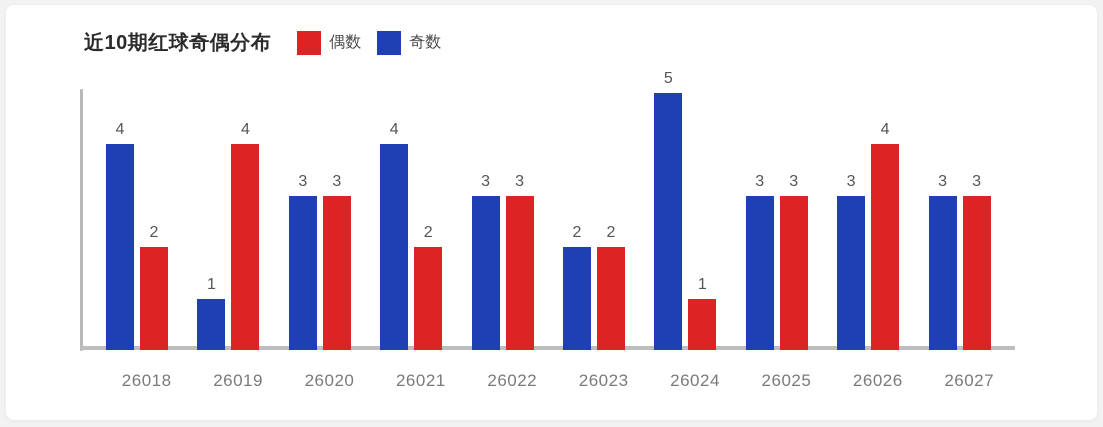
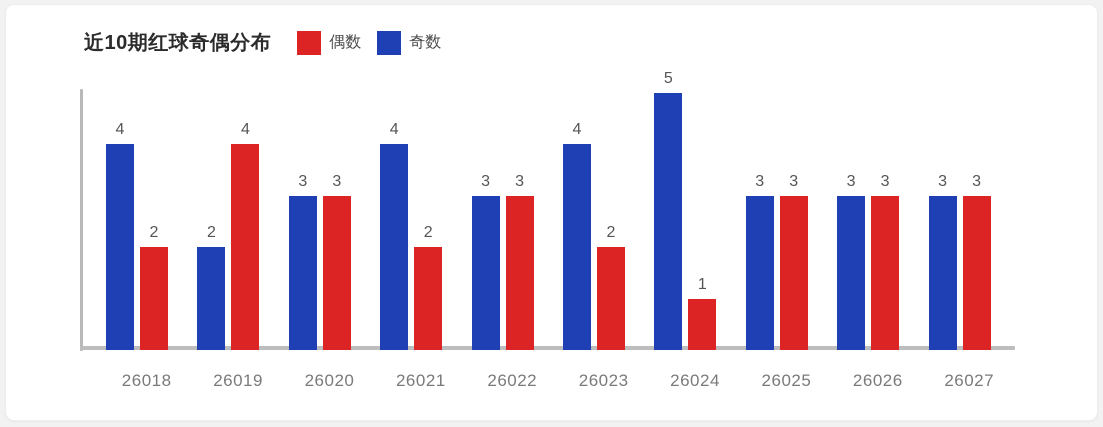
奇数/26019: 1 -> 2
奇数/26023: 2 -> 4
偶数/26026: 4 -> 3
